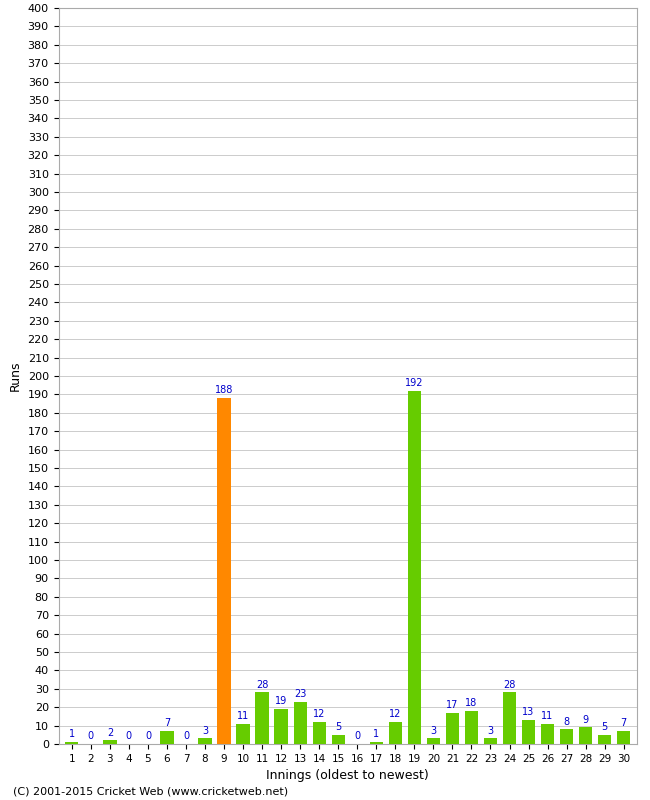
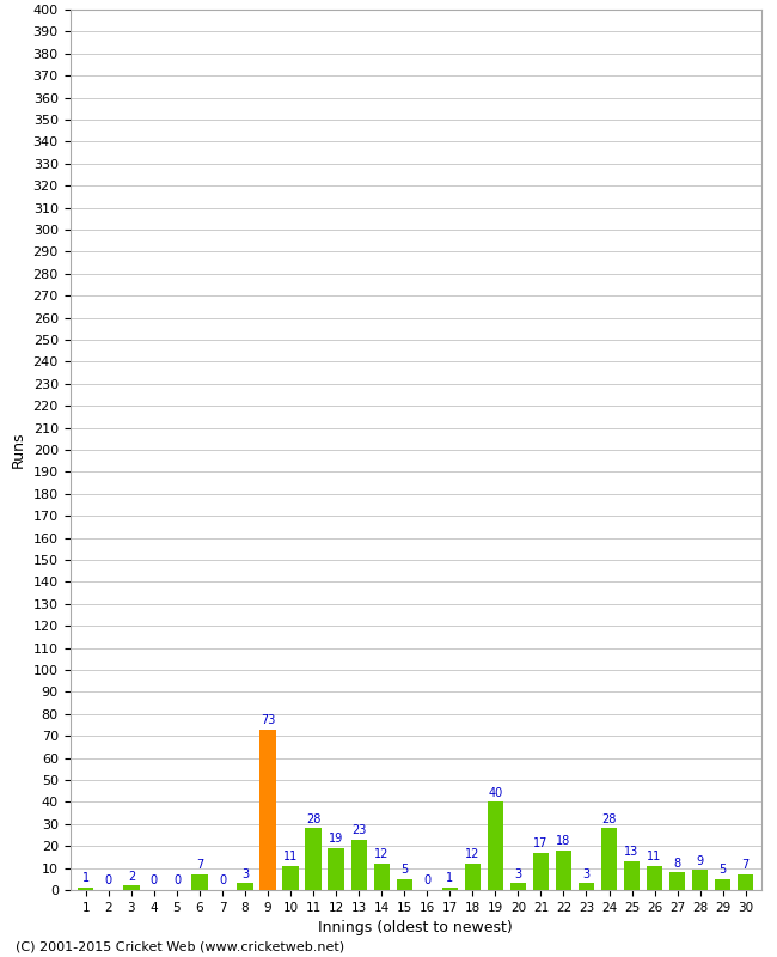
9: 188 -> 73
19: 192 -> 40
